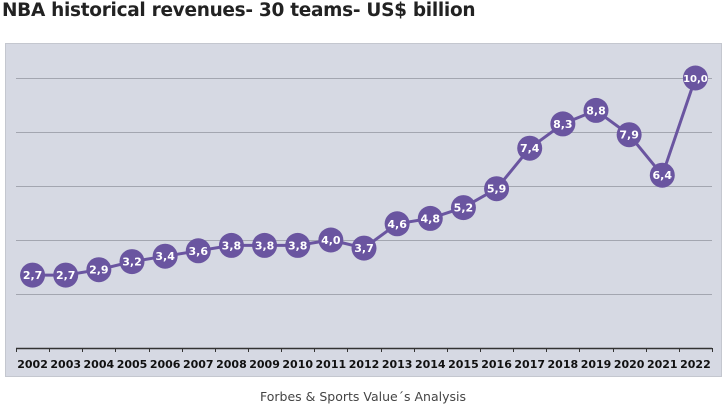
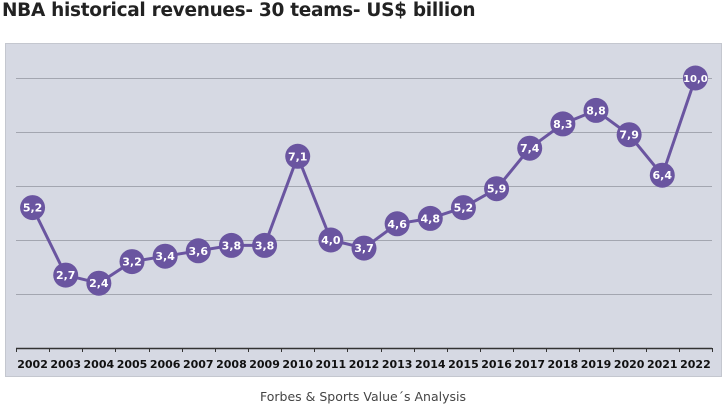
2002: 2,7 -> 5,2
2004: 2,9 -> 2,4
2010: 3,8 -> 7,1
